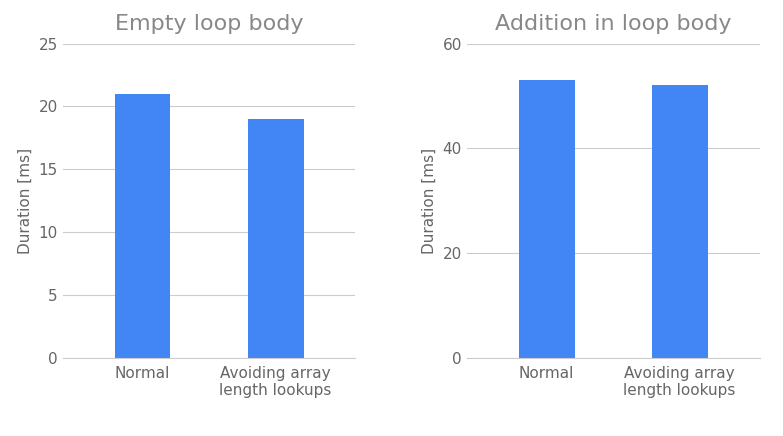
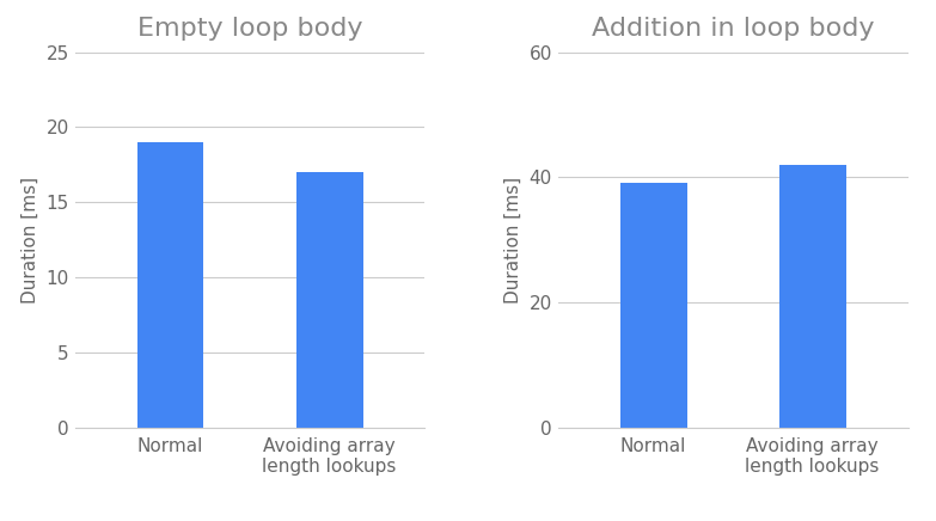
Empty loop body/Normal: 21 -> 19
Empty loop body/Avoiding array length lookups: 19 -> 17
Addition in loop body/Normal: 53 -> 39
Addition in loop body/Avoiding array length lookups: 52 -> 42
